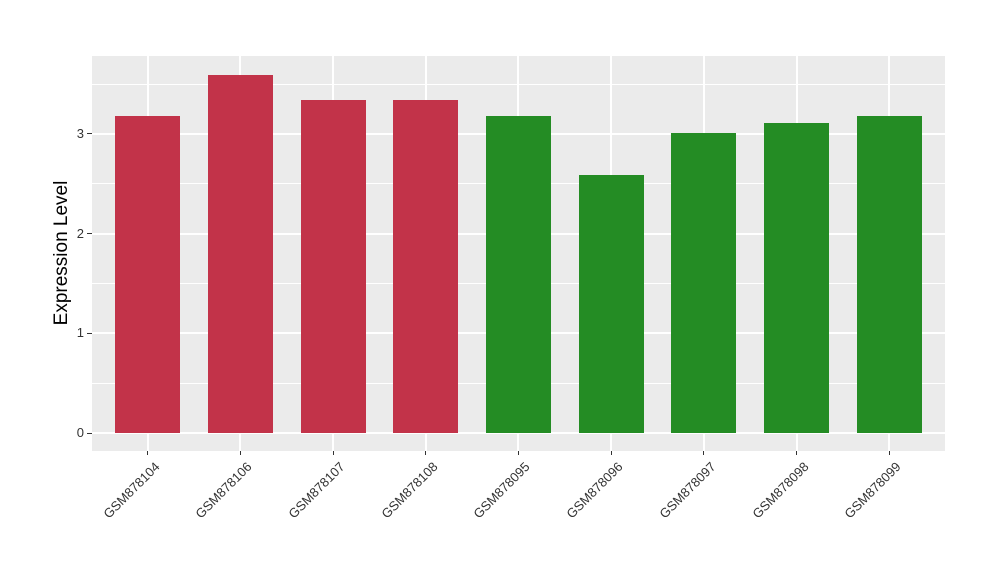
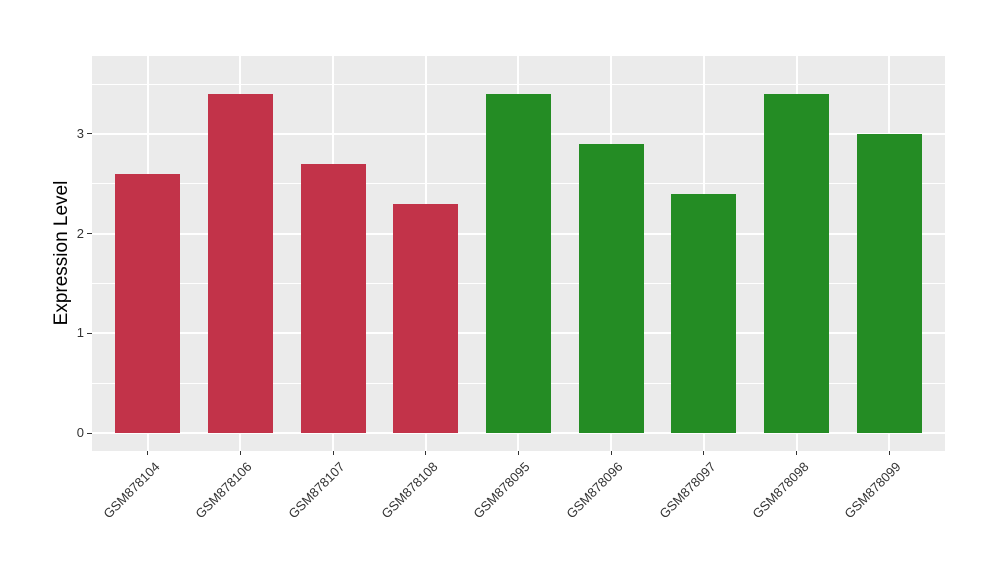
GSM878104: 3.2 -> 2.6
GSM878106: 3.6 -> 3.4
GSM878107: 3.3 -> 2.7
GSM878108: 3.3 -> 2.3
GSM878095: 3.2 -> 3.4
GSM878096: 2.6 -> 2.9
GSM878097: 3.0 -> 2.4
GSM878098: 3.1 -> 3.4
GSM878099: 3.2 -> 3.0
